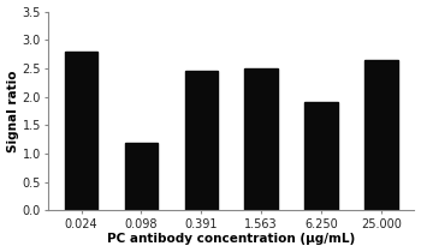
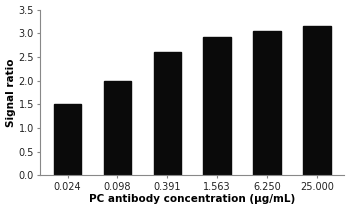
0.024: 2.80 -> 1.50
0.098: 1.20 -> 2.00
0.391: 2.45 -> 2.60
1.563: 2.50 -> 2.93
6.250: 1.90 -> 3.05
25.000: 2.65 -> 3.15
